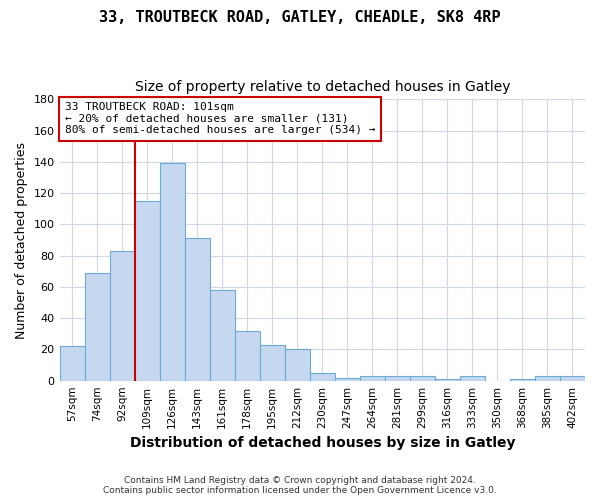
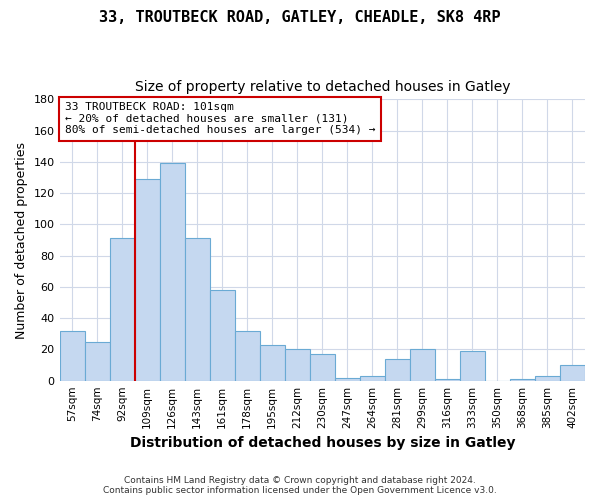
57sqm: 22 -> 32
74sqm: 69 -> 25
92sqm: 83 -> 91
109sqm: 115 -> 129
230sqm: 5 -> 17
281sqm: 3 -> 14
299sqm: 3 -> 20
333sqm: 3 -> 19
402sqm: 3 -> 10
